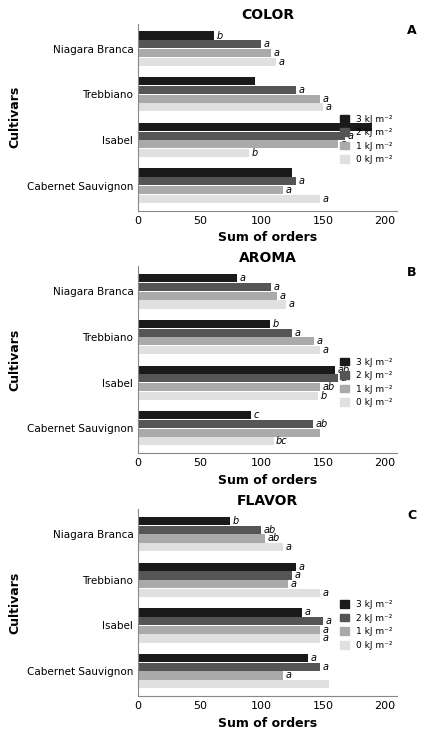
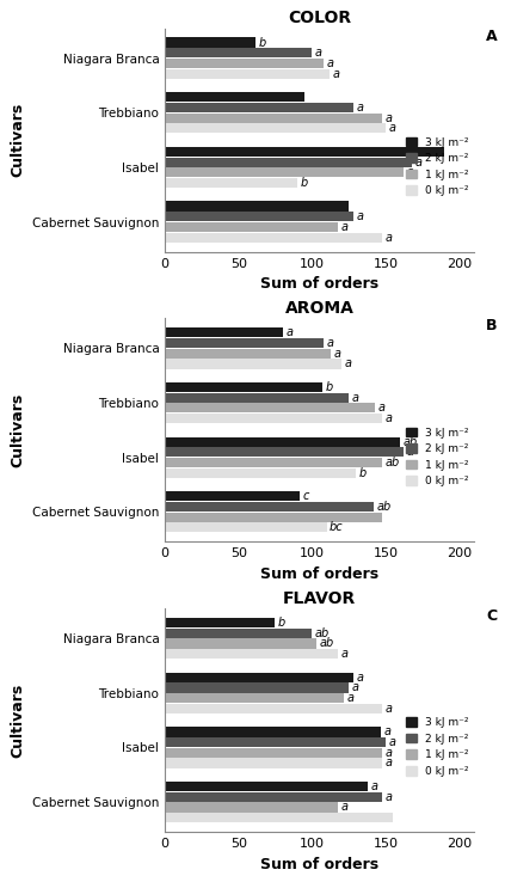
AROMA/0 kJ m⁻²/Isabel: 146 -> 130
FLAVOR/3 kJ m⁻²/Isabel: 133 -> 147
